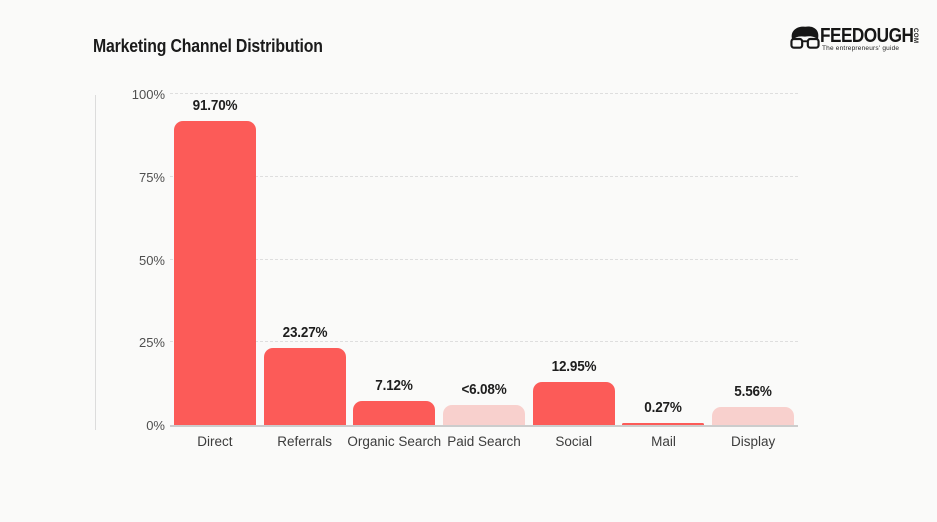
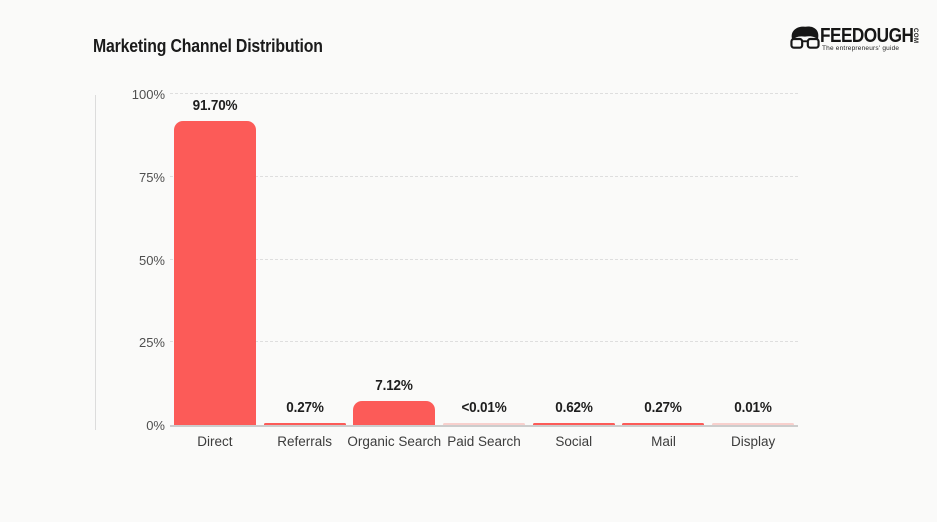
Referrals: 23.27% -> 0.27%
Paid Search: 6.08 -> 0.01
Social: 12.95% -> 0.62%
Display: 5.56% -> 0.01%
